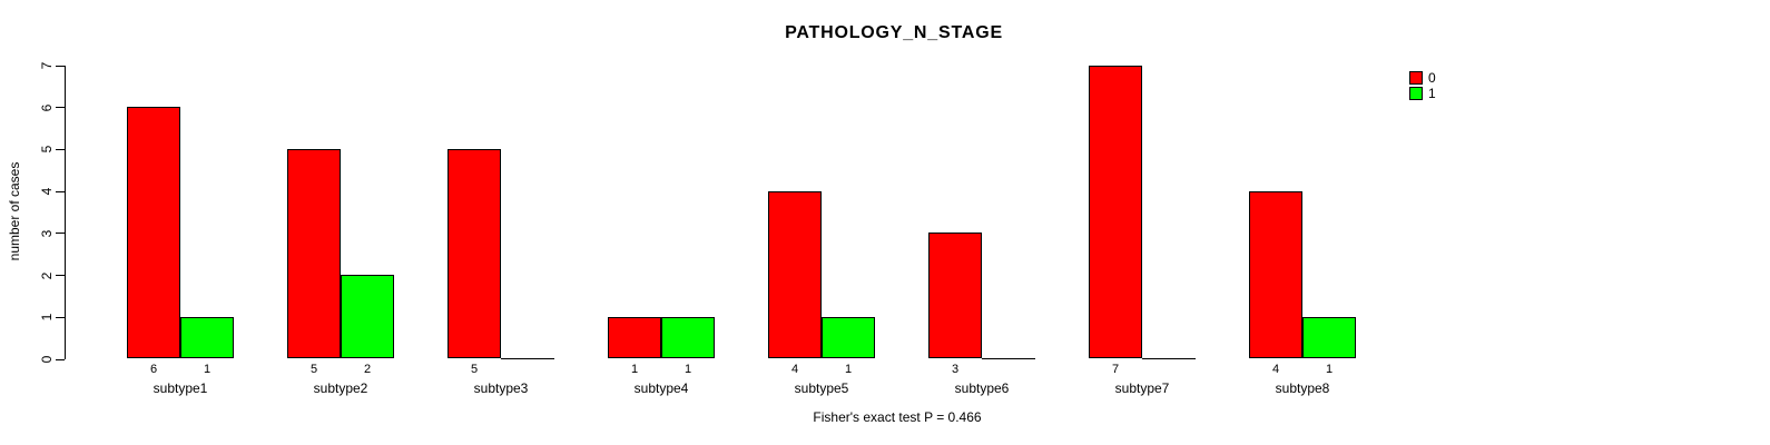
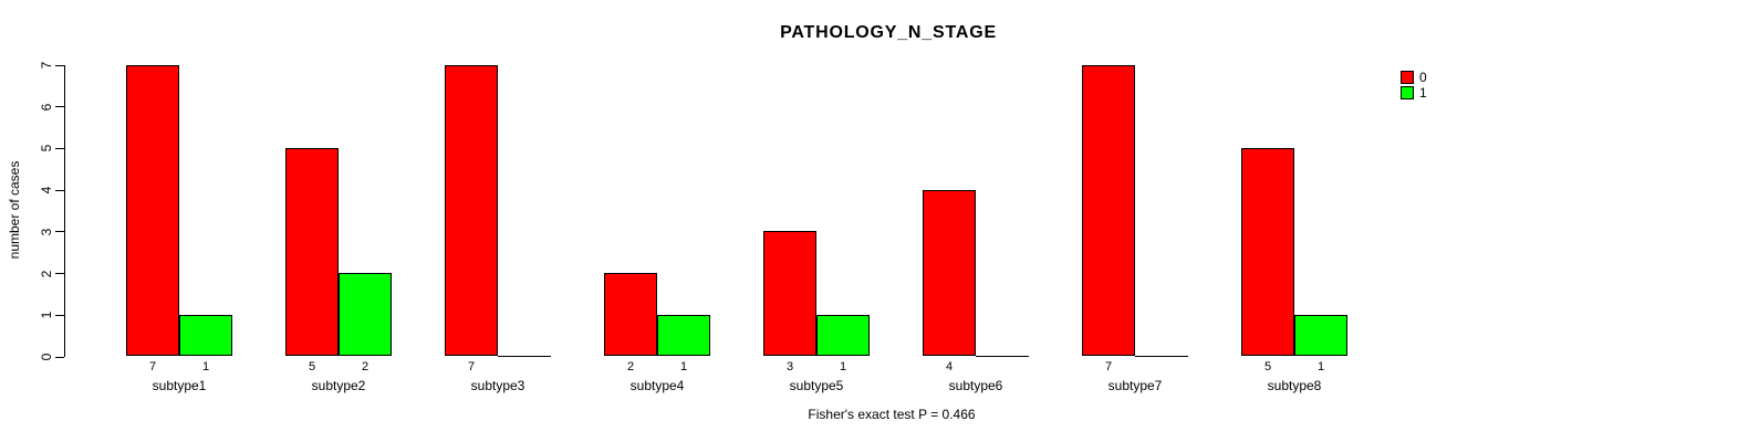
0/subtype1: 6 -> 7
0/subtype3: 5 -> 7
0/subtype4: 1 -> 2
0/subtype5: 4 -> 3
0/subtype6: 3 -> 4
0/subtype8: 4 -> 5
